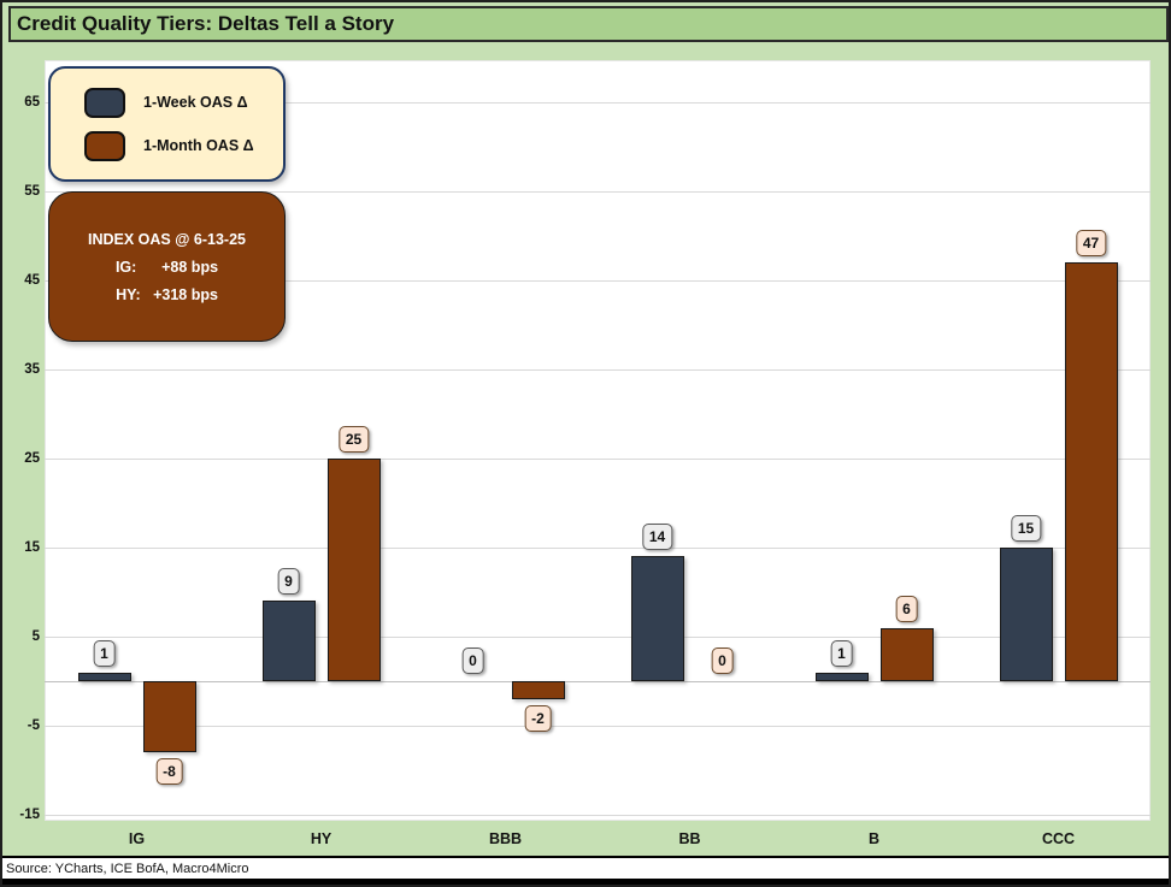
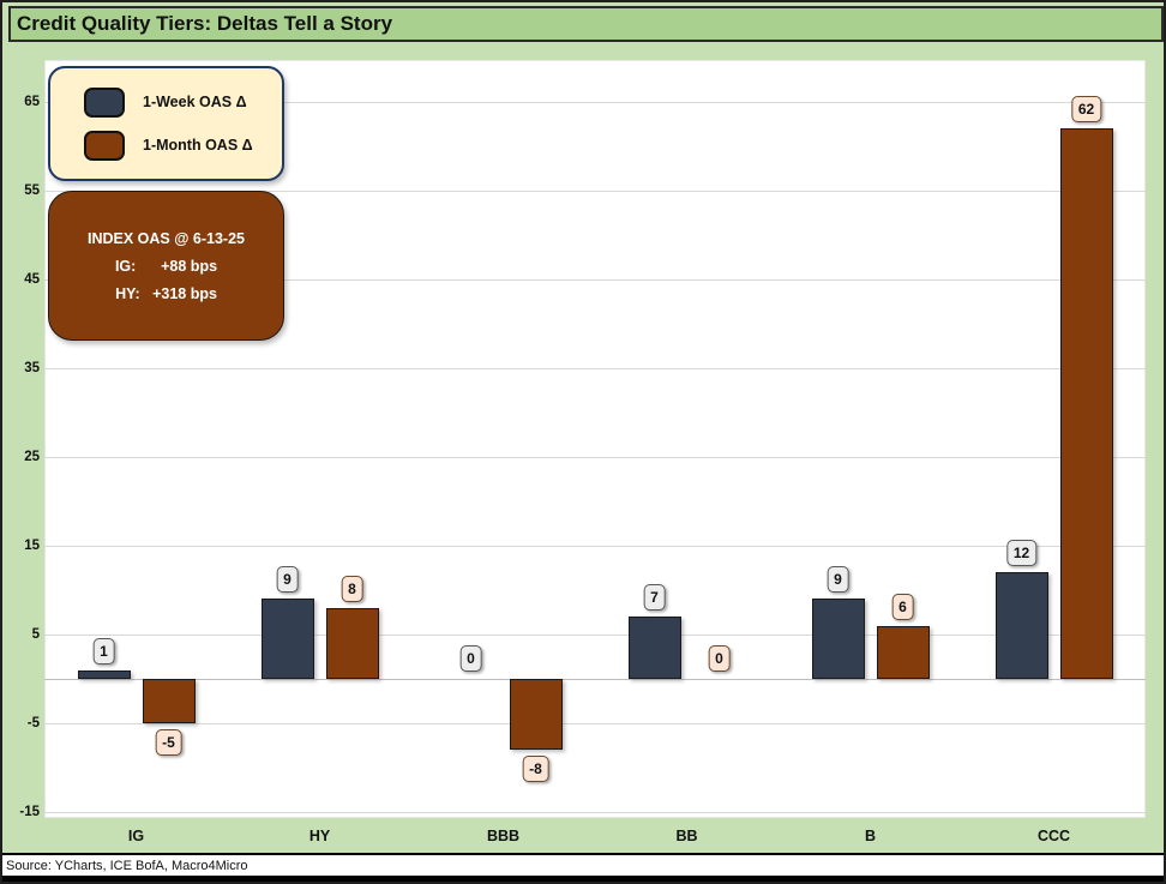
1-Month OAS Δ/IG: -8 -> -5
1-Month OAS Δ/HY: 25 -> 8
1-Month OAS Δ/BBB: -2 -> -8
1-Week OAS Δ/BB: 14 -> 7
1-Week OAS Δ/B: 1 -> 9
1-Week OAS Δ/CCC: 15 -> 12
1-Month OAS Δ/CCC: 47 -> 62
